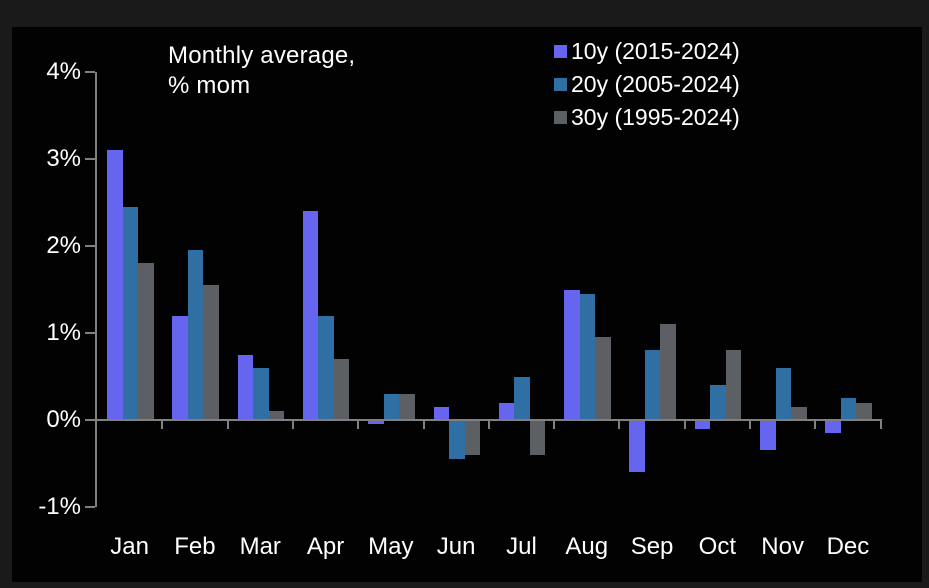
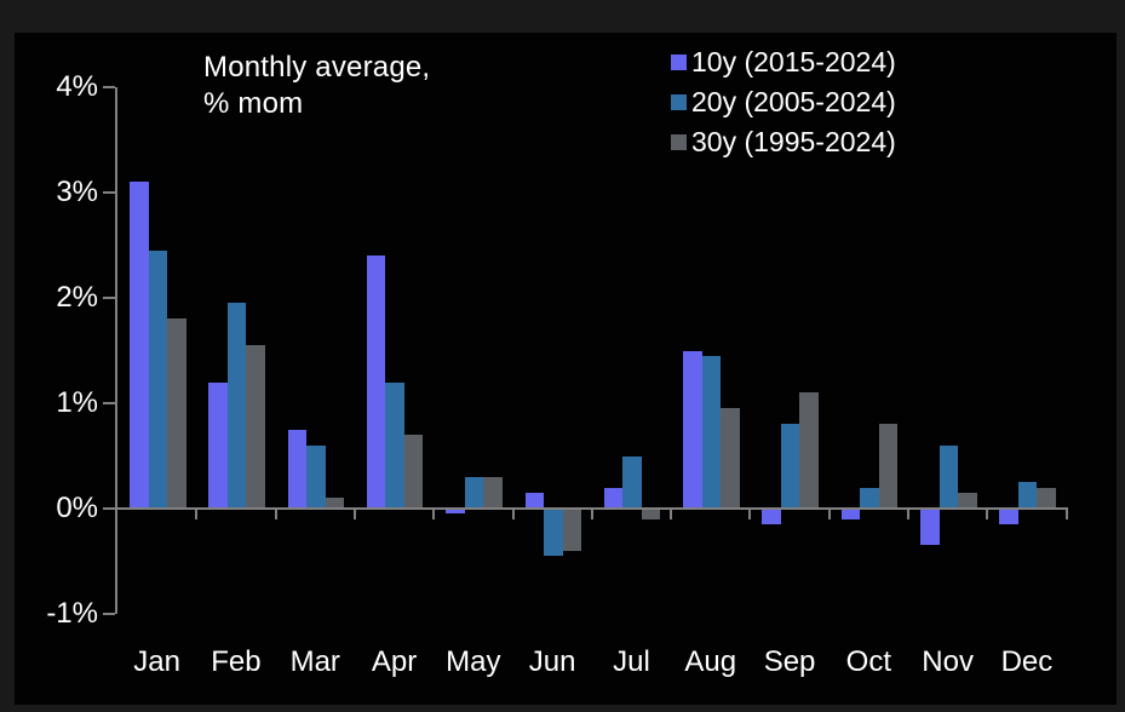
30y (1995-2024)/Jul: -0.4% -> -0.1%
10y (2015-2024)/Sep: -0.6% -> -0.1%
20y (2005-2024)/Oct: 0.4% -> 0.2%
